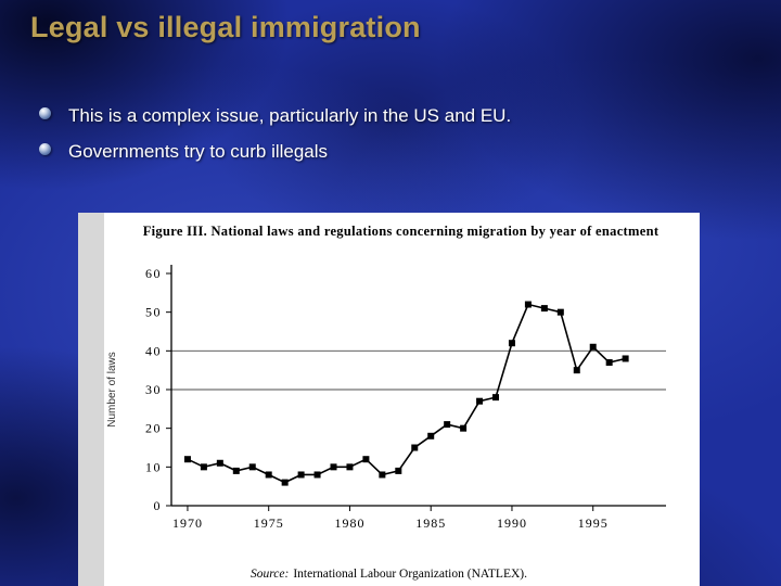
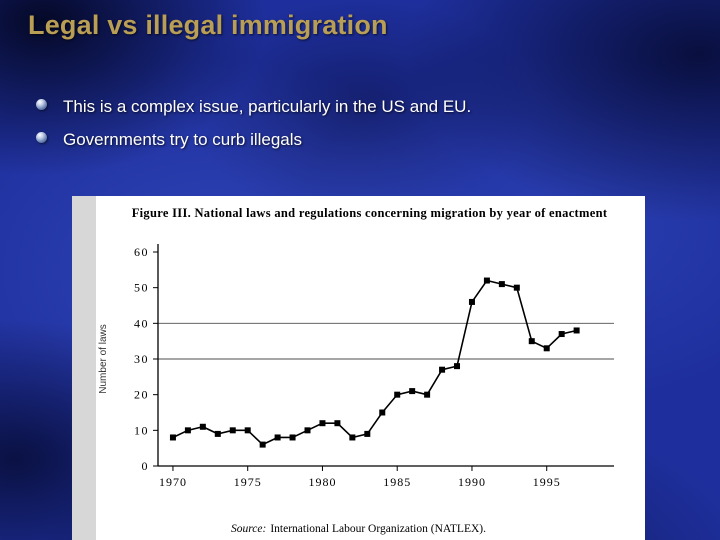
1970: 12 -> 8
1975: 8 -> 10
1980: 10 -> 12
1985: 18 -> 20
1990: 42 -> 46
1995: 41 -> 33
